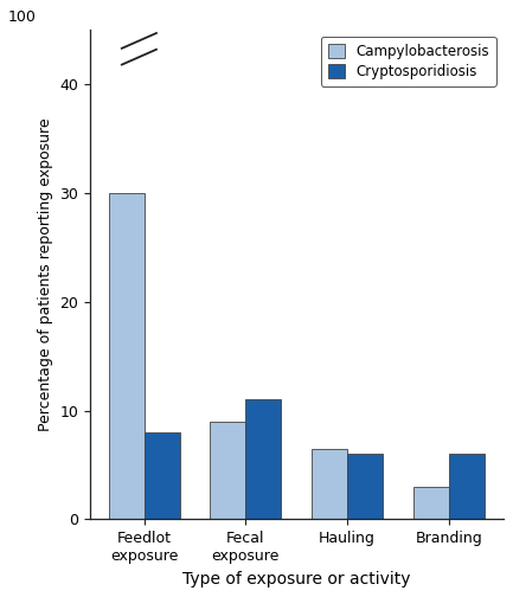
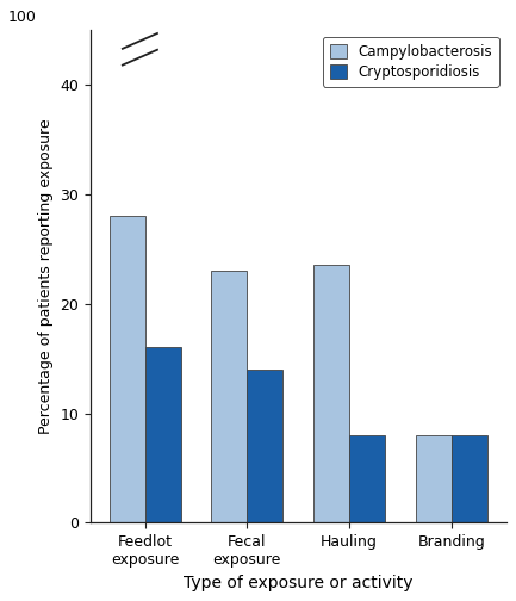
Campylobacterosis/Feedlot exposure: 30.0 -> 28.0
Cryptosporidiosis/Feedlot exposure: 8 -> 16
Campylobacterosis/Fecal exposure: 9.0 -> 23.0
Cryptosporidiosis/Fecal exposure: 11 -> 14
Campylobacterosis/Hauling: 6.5 -> 23.6
Cryptosporidiosis/Hauling: 6 -> 8
Campylobacterosis/Branding: 3.0 -> 8.0
Cryptosporidiosis/Branding: 6 -> 8
